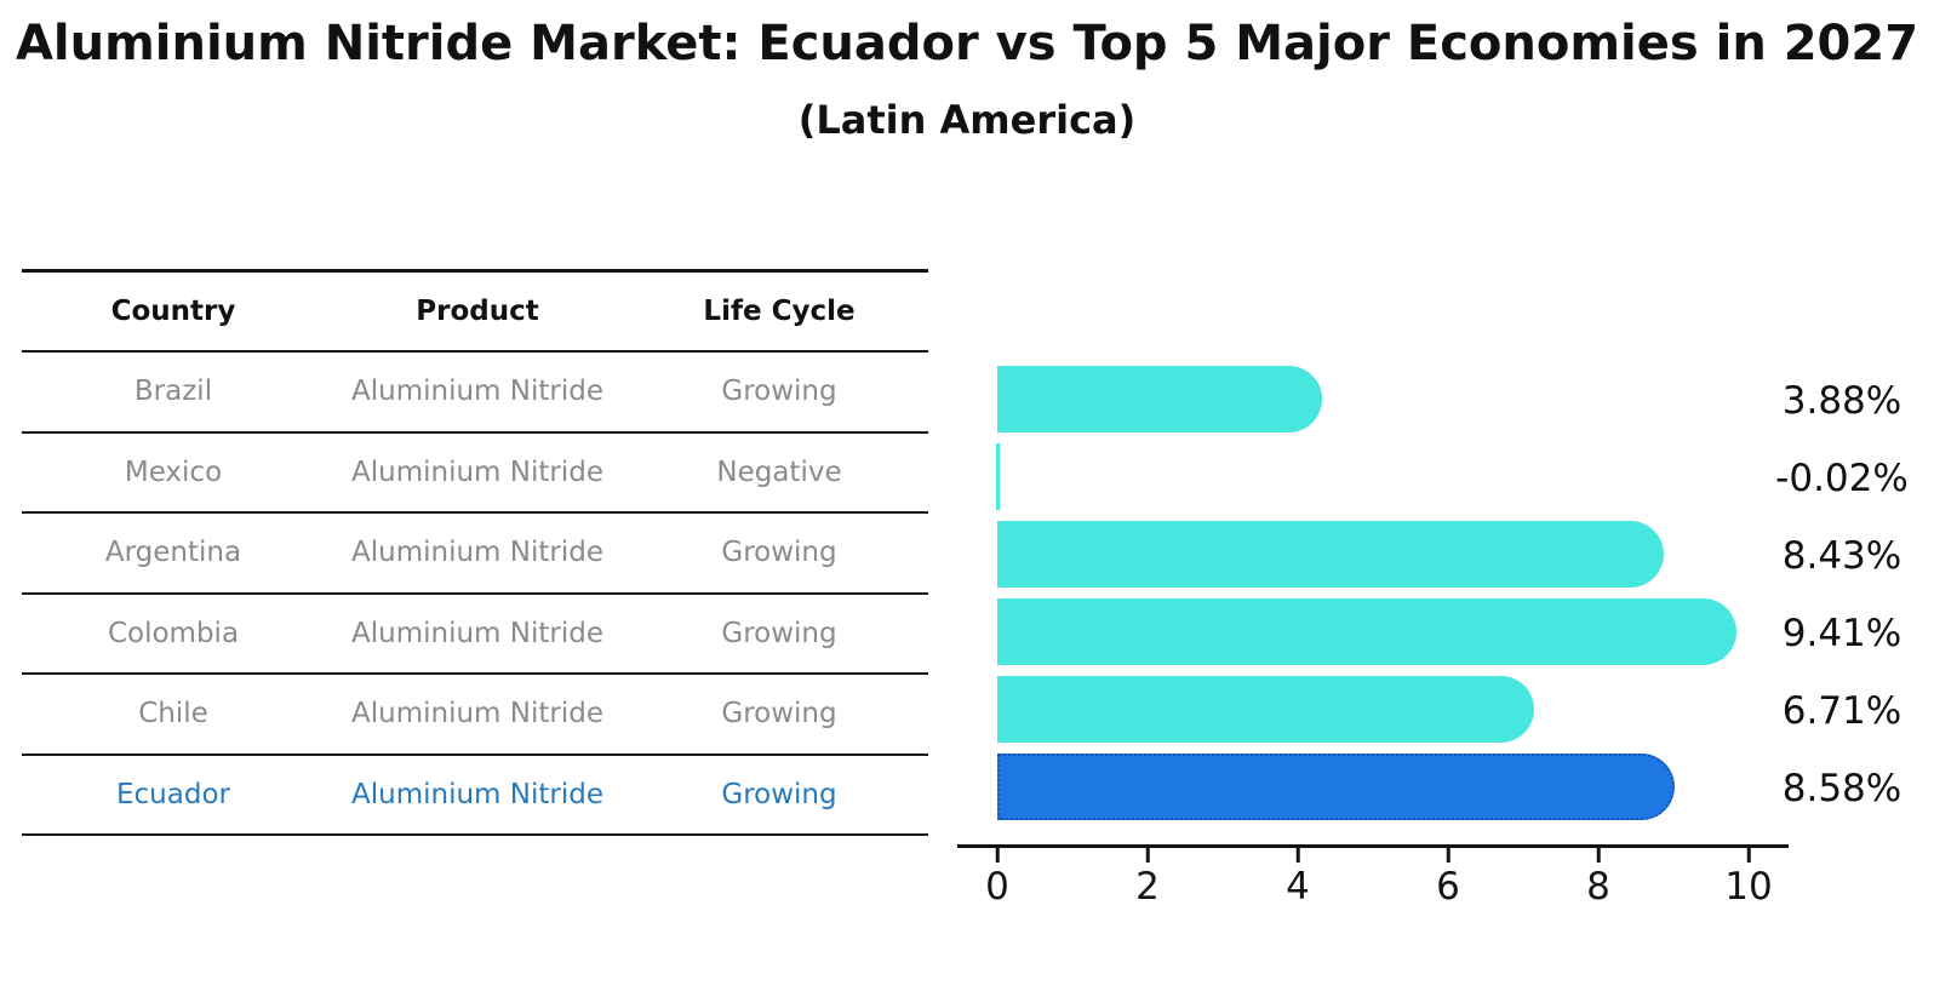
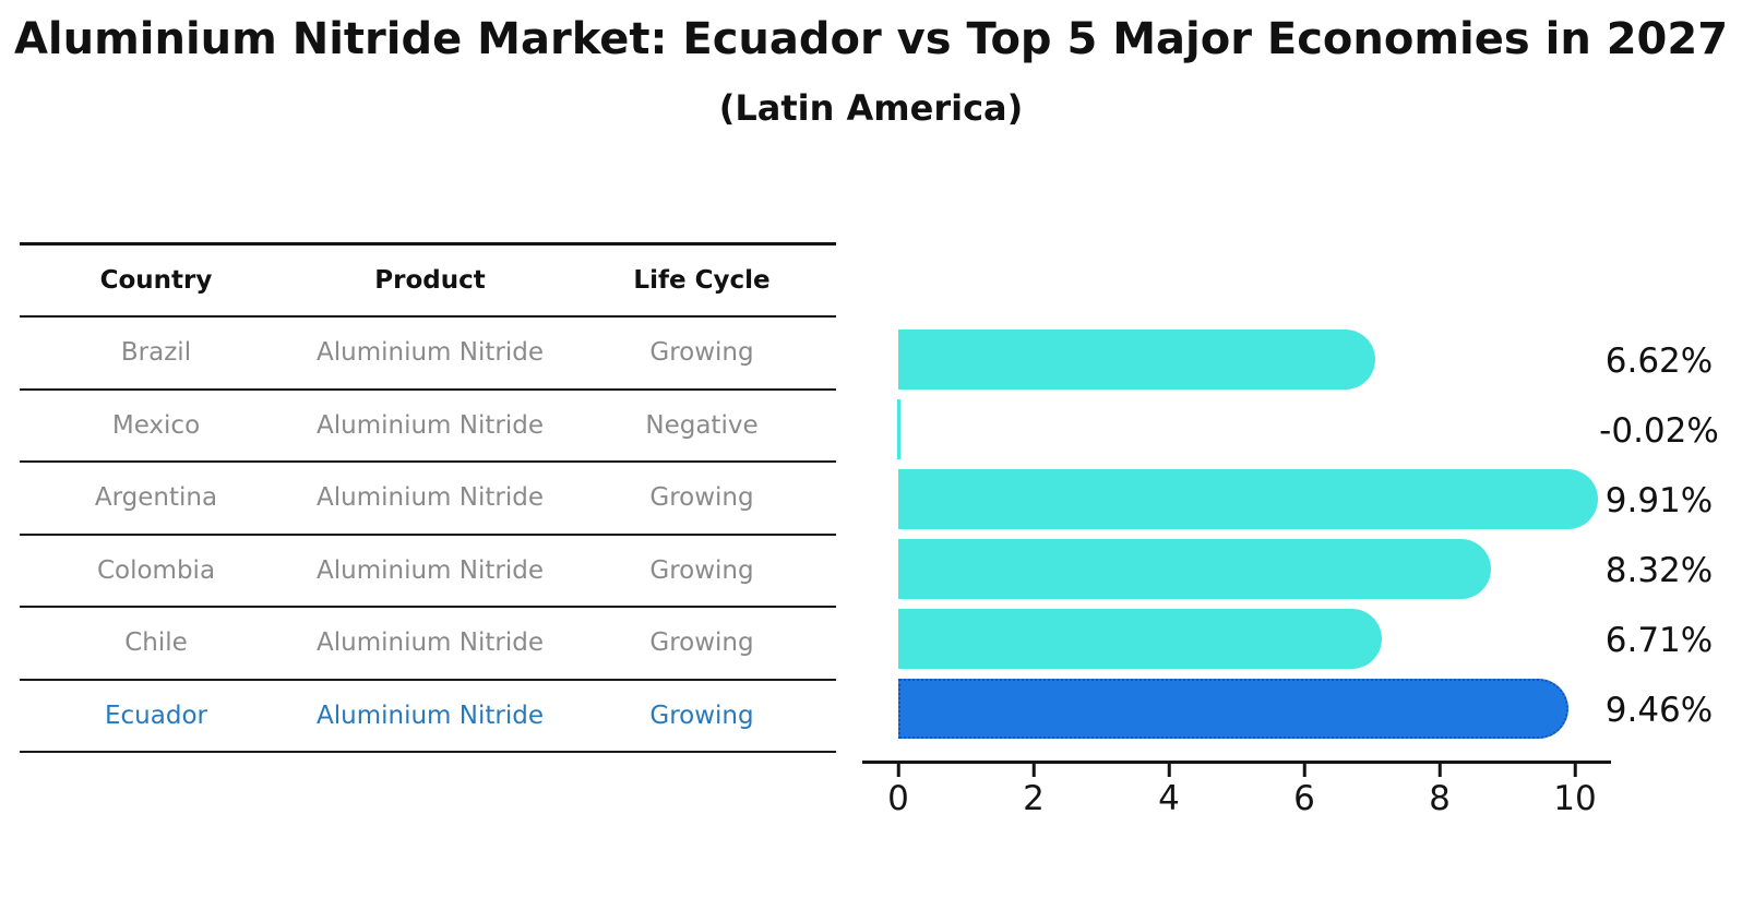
Brazil: 3.88% -> 6.62%
Argentina: 8.43% -> 9.91%
Colombia: 9.41% -> 8.32%
Ecuador: 8.58% -> 9.46%
